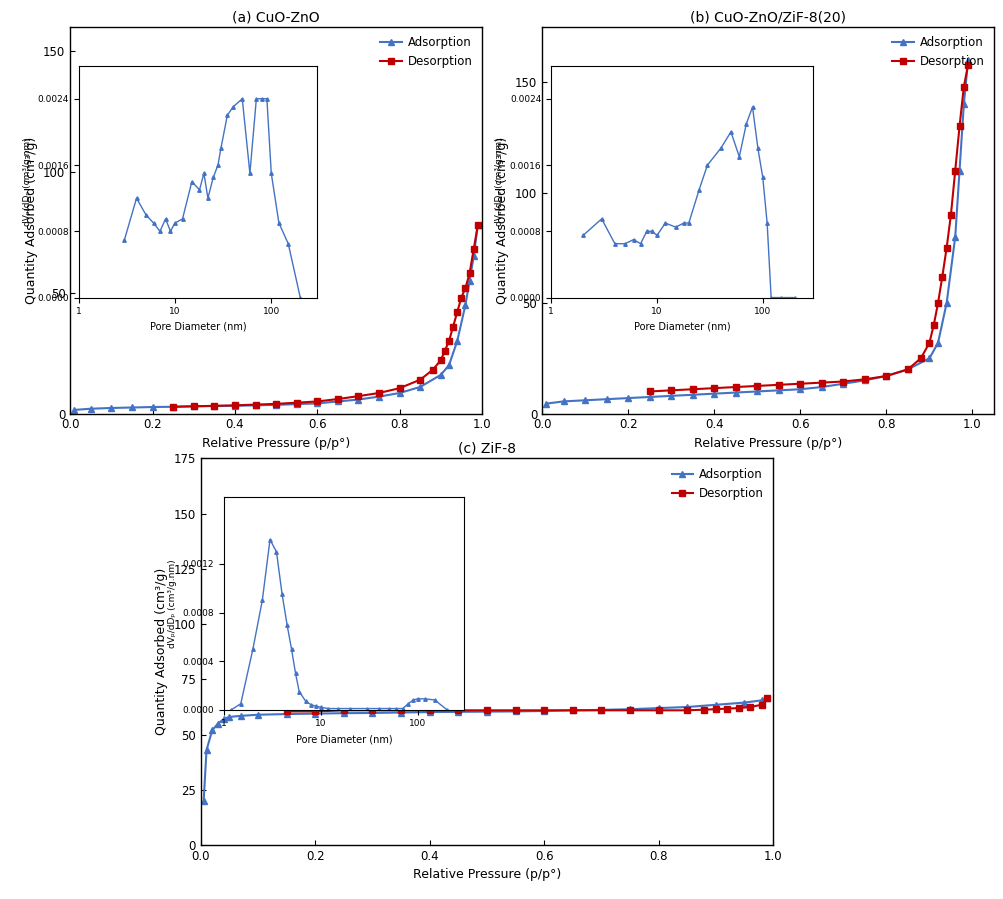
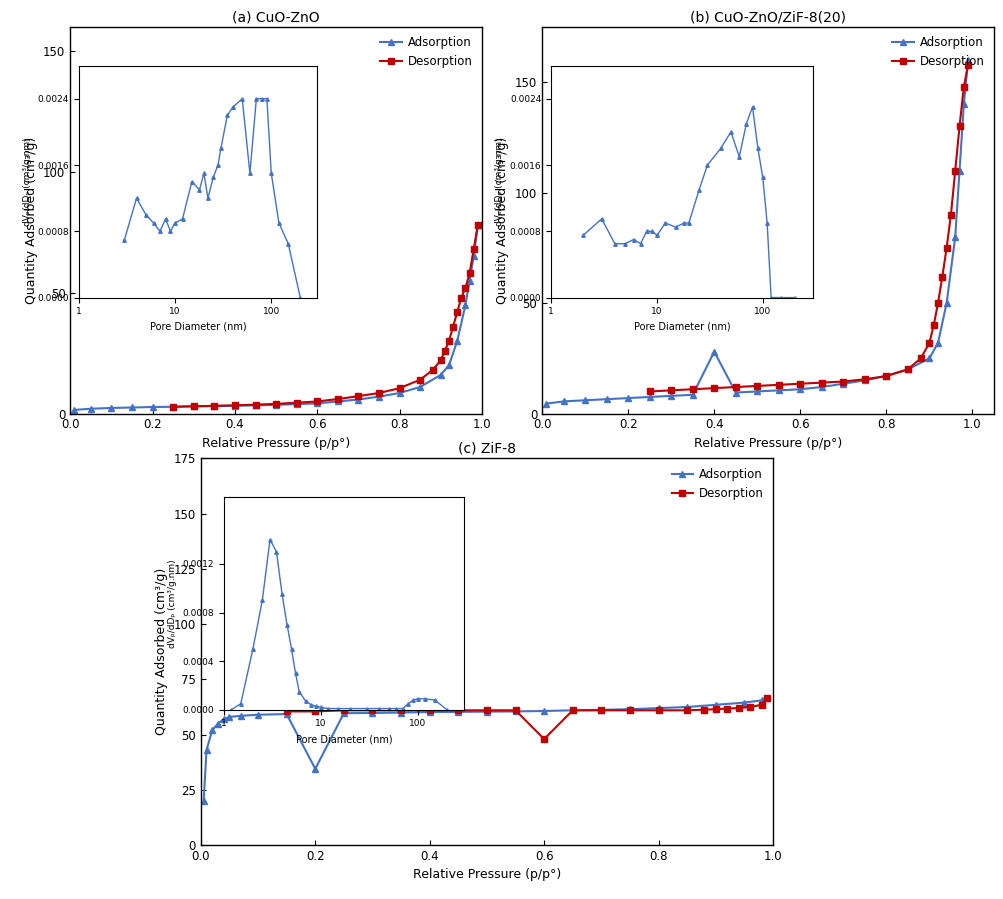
(b) CuO-ZnO/ZiF-8(20)/Adsorption/0.4: 9.0 -> 28.0
(c) ZiF-8/Adsorption/0.2: 59.5 -> 34.5
(c) ZiF-8/Desorption/0.6: 61.0 -> 48.0
